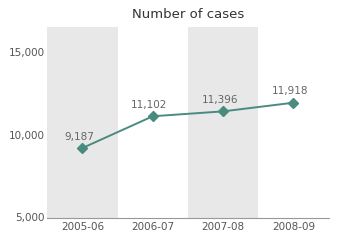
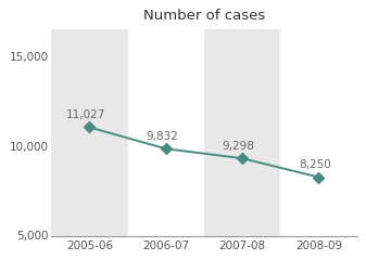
2005-06: 9,187 -> 11,027
2006-07: 11,102 -> 9,832
2007-08: 11,396 -> 9,298
2008-09: 11,918 -> 8,250
